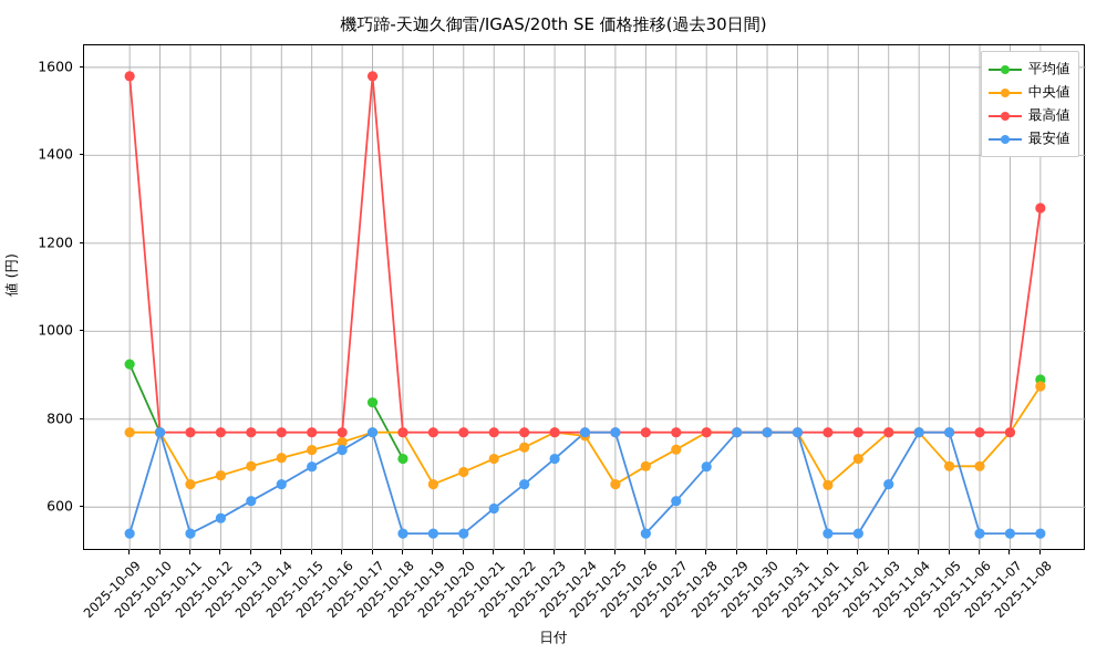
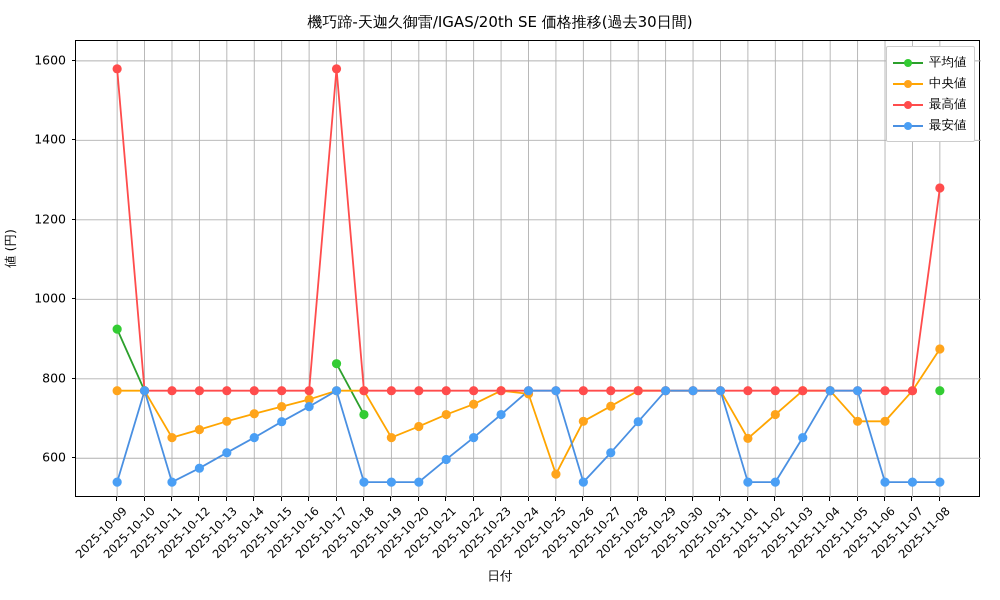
中央値/2025-10-25: 650 -> 560
平均値/2025-11-08: 890 -> 770
